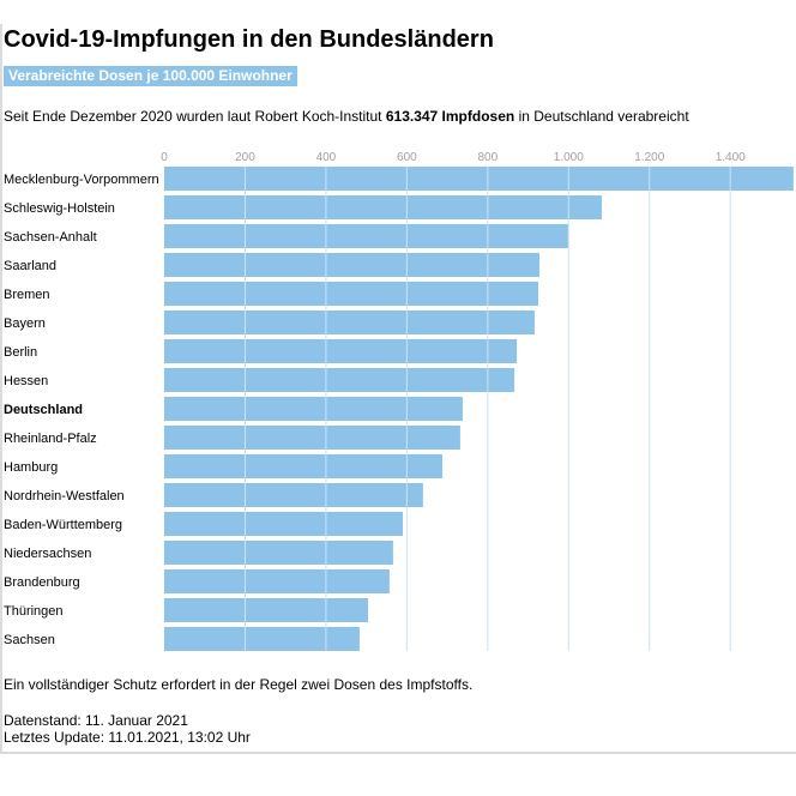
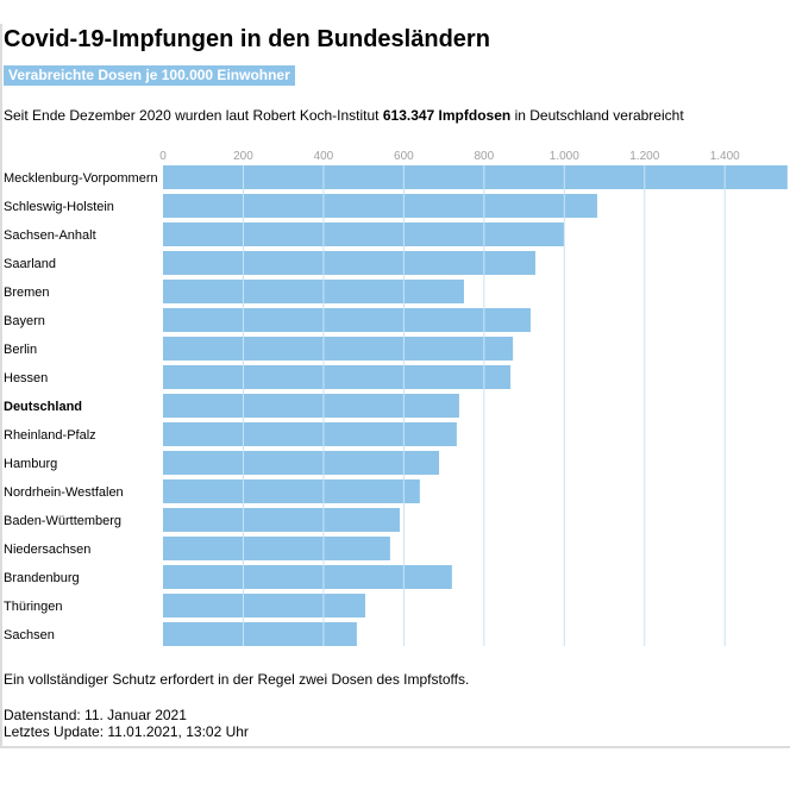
Bremen: 920 -> 750
Brandenburg: 560 -> 720
